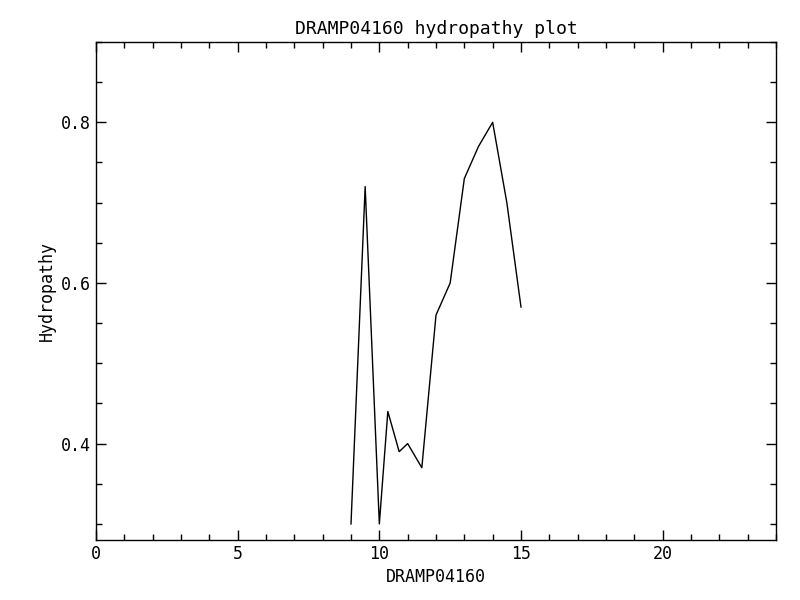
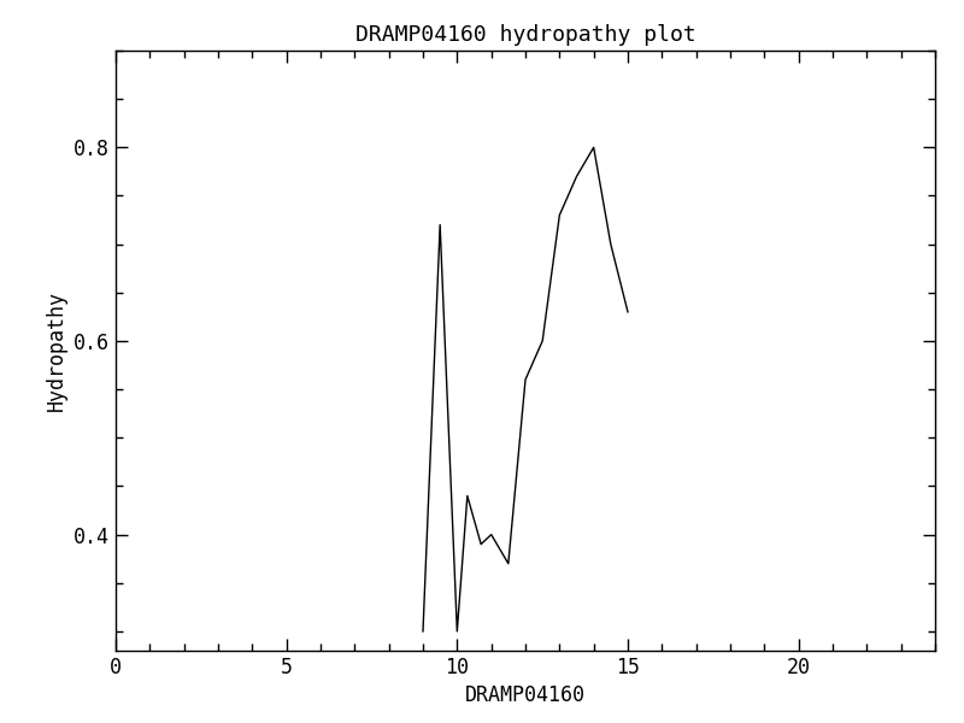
15: 0.57 -> 0.63
